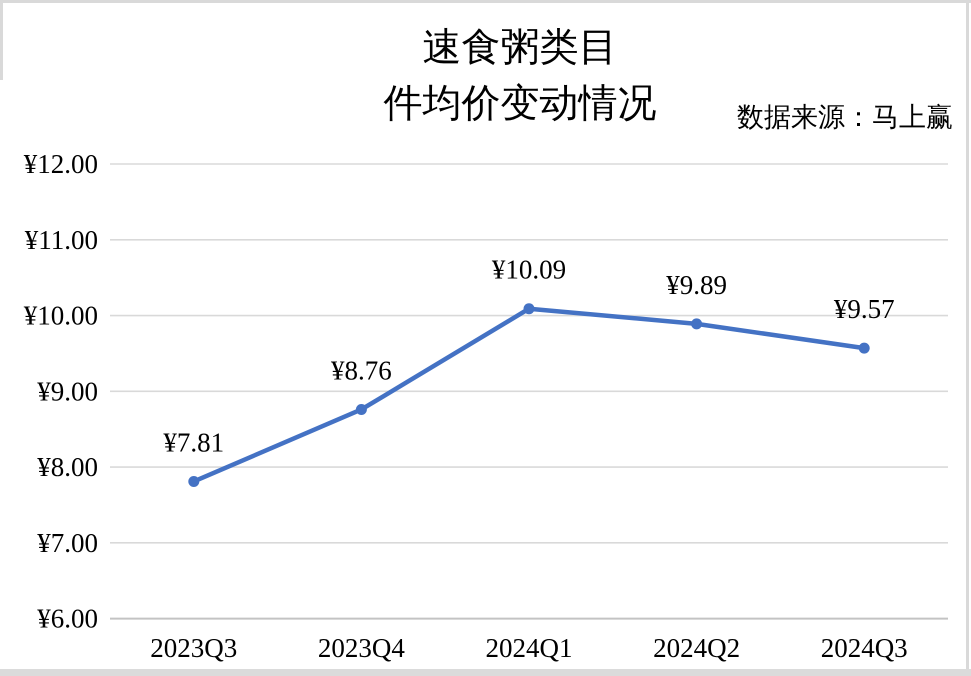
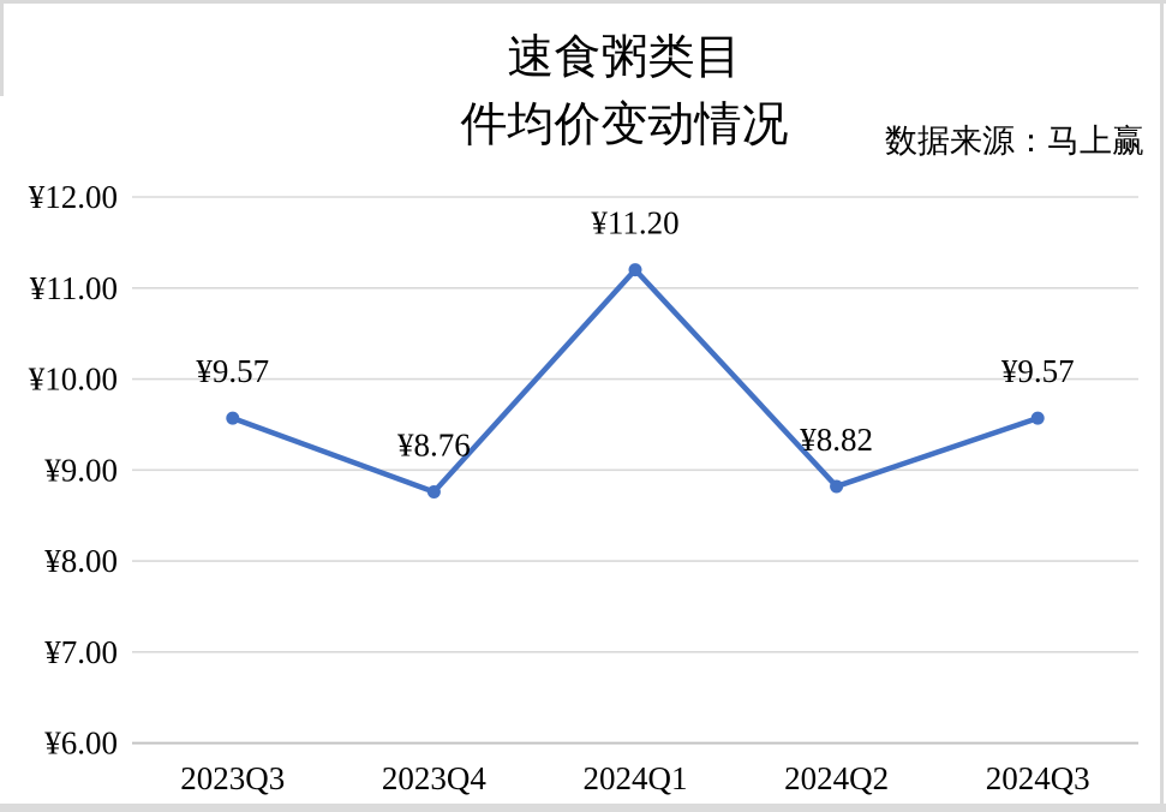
2023Q3: ¥7.81 -> ¥9.57
2024Q1: ¥10.09 -> ¥11.20
2024Q2: ¥9.89 -> ¥8.82
